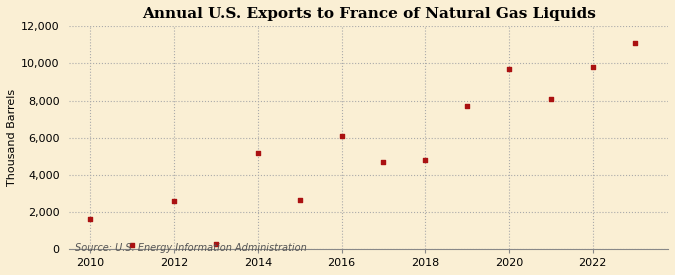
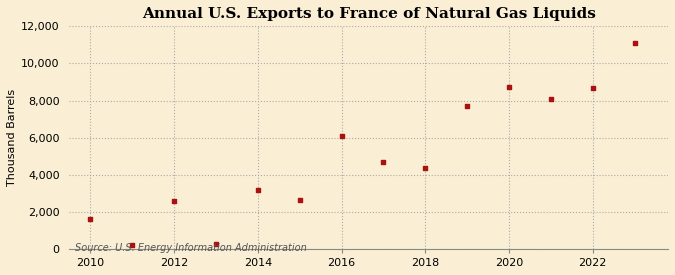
2014: 5,200 -> 3,200
2018: 4,800 -> 4,400
2020: 9,700 -> 8,800
2022: 9,800 -> 8,700
